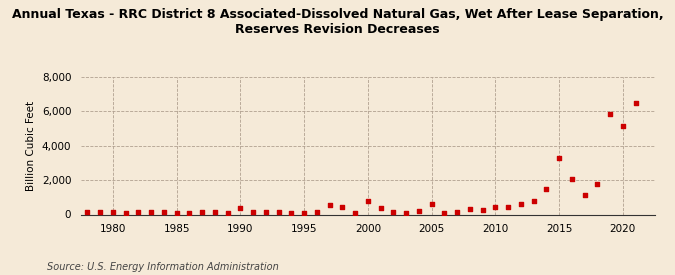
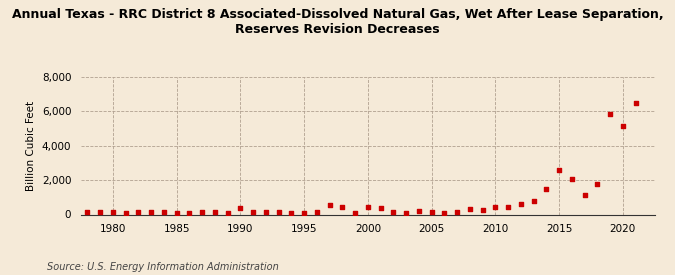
2000: 800 -> 400
2005: 600 -> 100
2015: 3,300 -> 2,600
